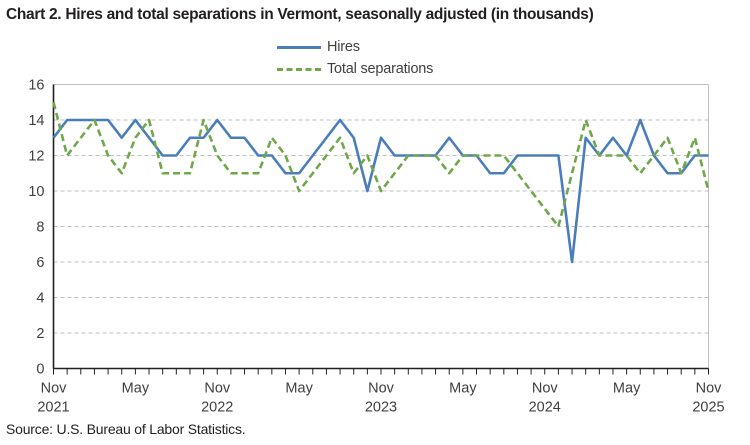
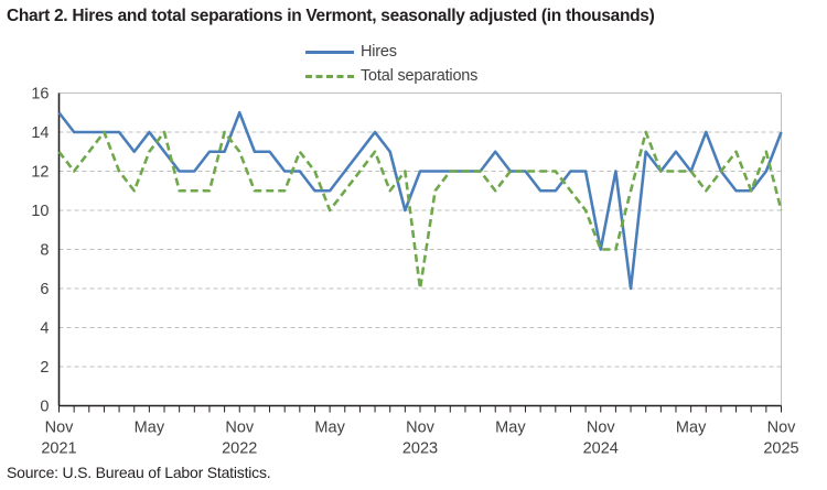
Hires/Nov 2021: 13 -> 15
Total separations/Nov 2021: 15 -> 13
Hires/Nov 2022: 14 -> 15
Total separations/Nov 2022: 12 -> 13
Hires/Nov 2023: 13 -> 12
Total separations/Nov 2023: 10 -> 6
Hires/Nov 2024: 12 -> 8
Total separations/Nov 2024: 9 -> 8
Hires/Nov 2025: 12 -> 14
